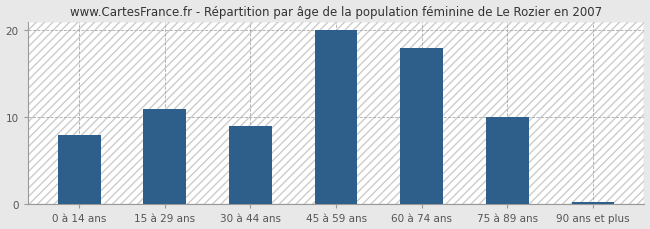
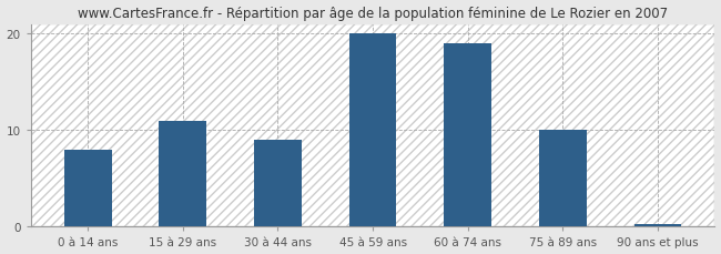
60 à 74 ans: 18.0 -> 19.0
